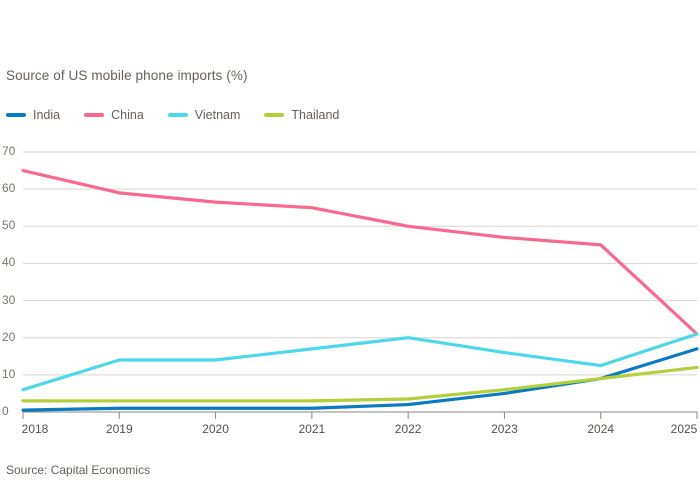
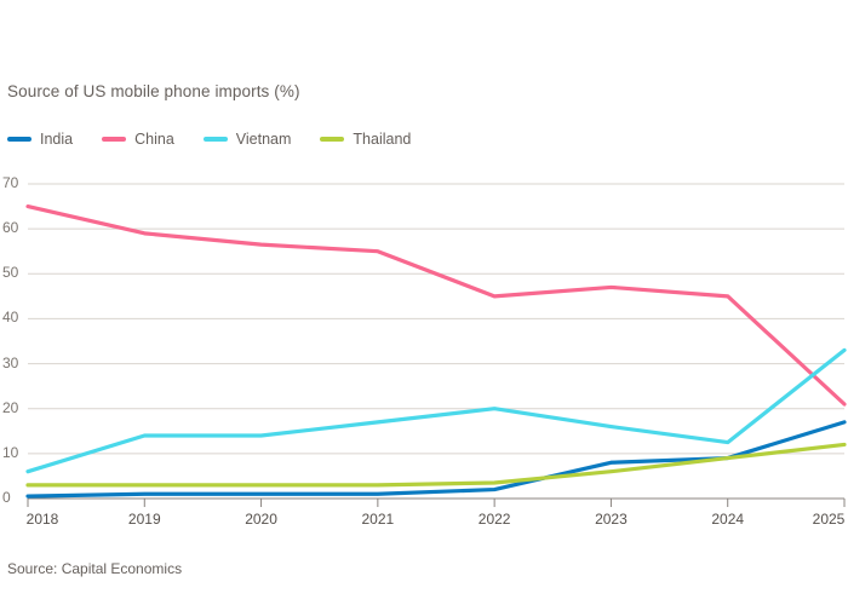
China/2022: 50 -> 45
India/2023: 5 -> 8
Vietnam/2025: 21 -> 33
